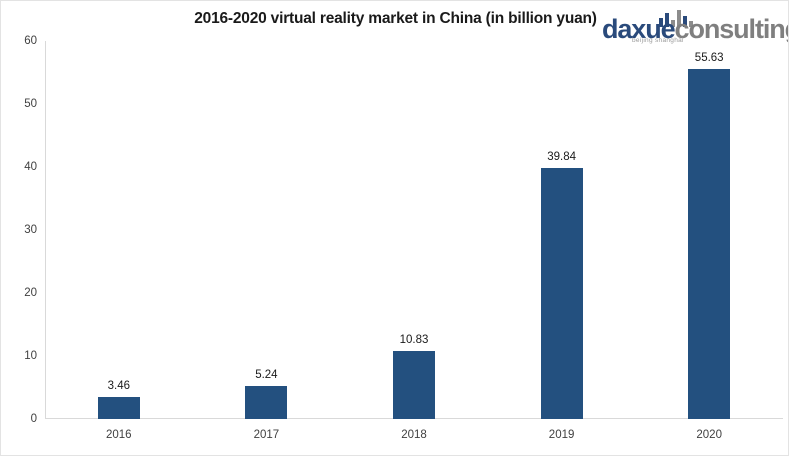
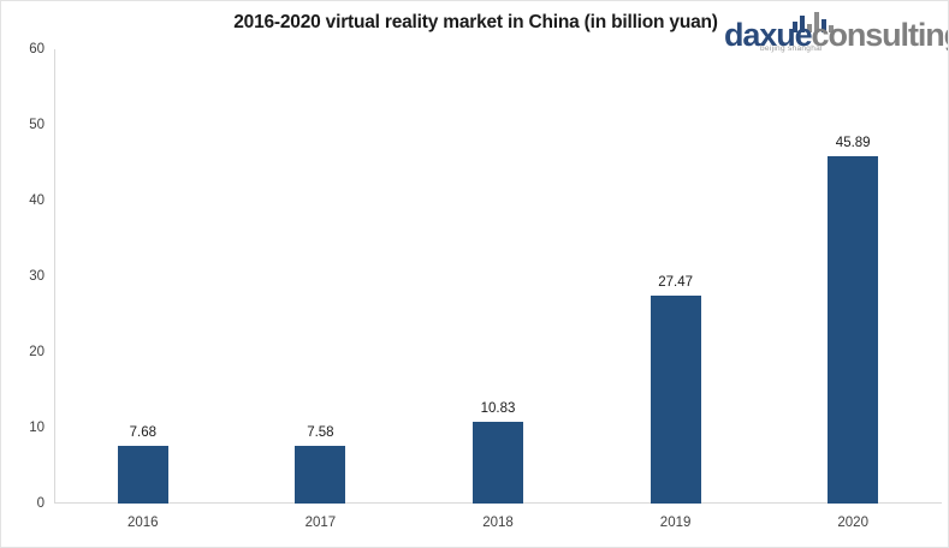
2016: 3.46 -> 7.68
2017: 5.24 -> 7.58
2019: 39.84 -> 27.47
2020: 55.63 -> 45.89
